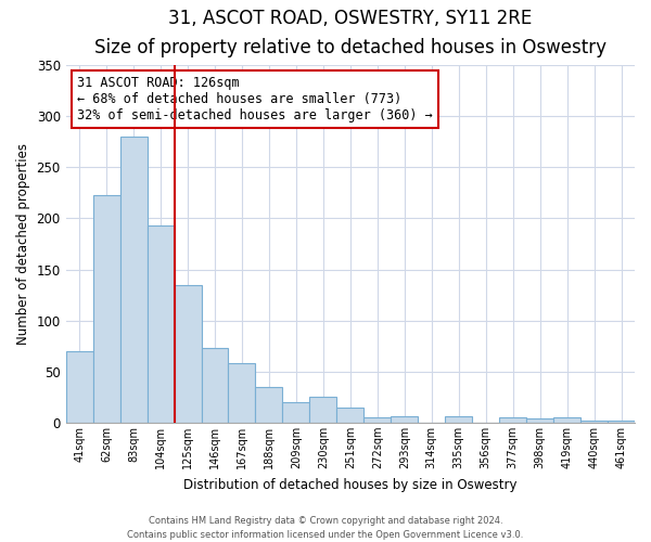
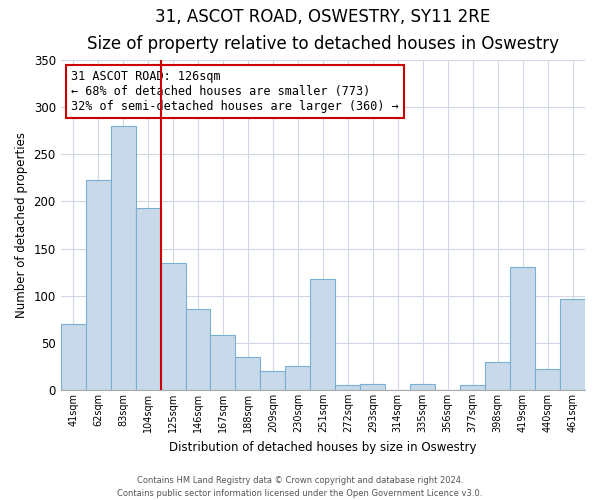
146sqm: 73 -> 86
251sqm: 15 -> 118
398sqm: 4 -> 30
419sqm: 5 -> 130
440sqm: 2 -> 22
461sqm: 2 -> 96
